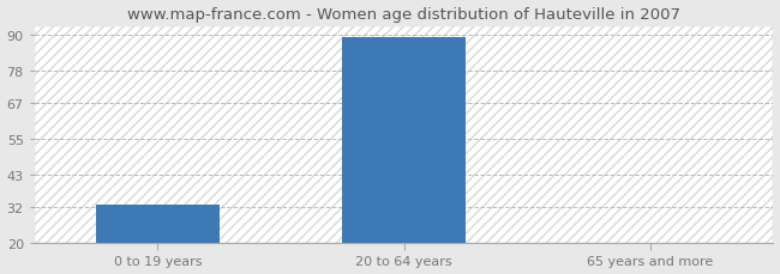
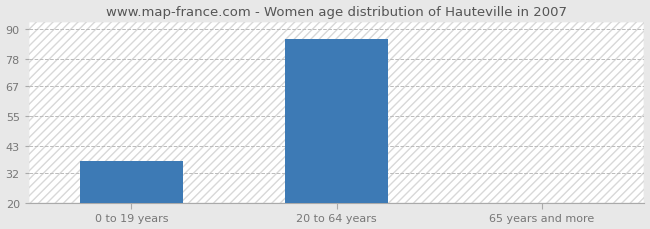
0 to 19 years: 33 -> 37
20 to 64 years: 89 -> 86
